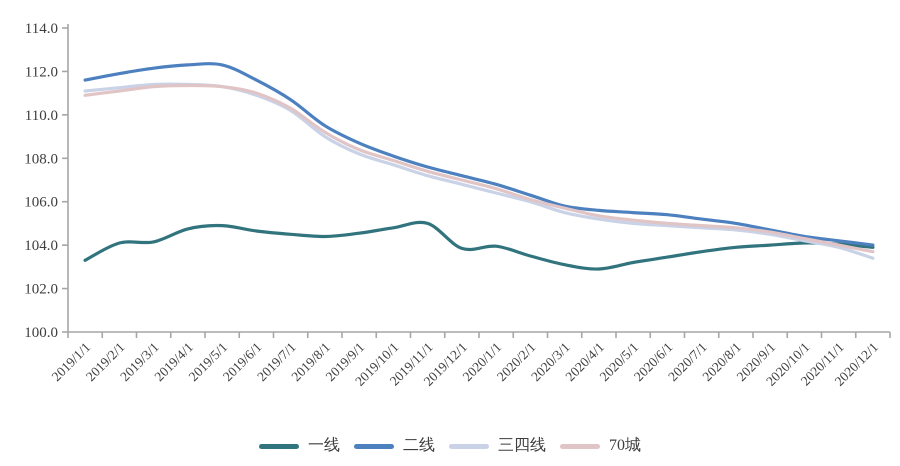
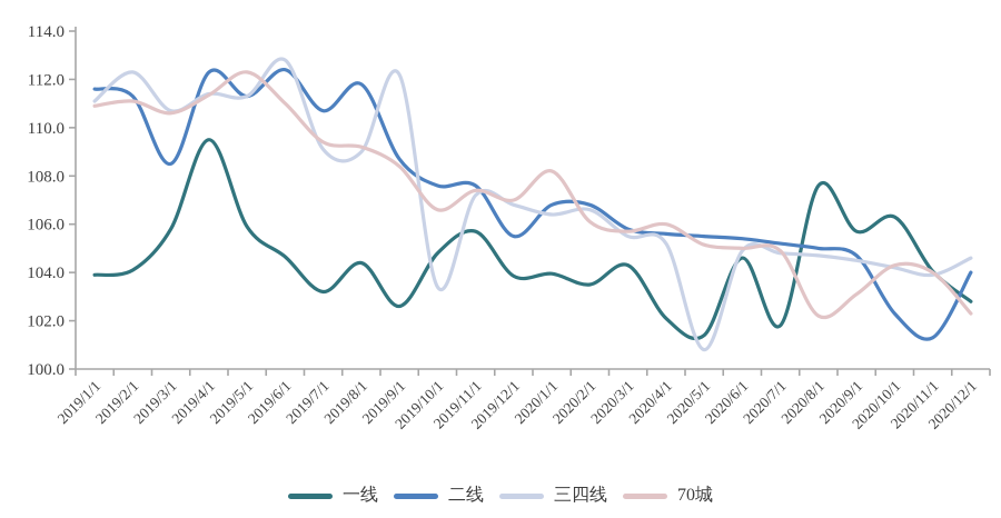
一线/2019/1/1: 103.3 -> 103.9
二线/2019/2/1: 111.9 -> 111.3
三四线/2019/2/1: 111.2 -> 112.3
一线/2019/3/1: 104.2 -> 105.8
二线/2019/3/1: 112.2 -> 108.5
三四线/2019/3/1: 111.4 -> 110.7
70城/2019/3/1: 111.3 -> 110.6
一线/2019/4/1: 104.8 -> 109.5
一线/2019/5/1: 104.9 -> 105.9
二线/2019/5/1: 112.3 -> 111.3
70城/2019/5/1: 111.3 -> 112.3
二线/2019/6/1: 111.6 -> 112.4
三四线/2019/6/1: 110.9 -> 112.8
一线/2019/7/1: 104.5 -> 103.2
三四线/2019/7/1: 110.2 -> 109.1
70城/2019/7/1: 110.3 -> 109.4
二线/2019/8/1: 109.5 -> 111.8
一线/2019/9/1: 104.5 -> 102.6
三四线/2019/9/1: 108.2 -> 112.2
二线/2019/10/1: 108.1 -> 107.6
三四线/2019/10/1: 107.7 -> 103.4
70城/2019/10/1: 107.9 -> 106.6
一线/2019/11/1: 105.0 -> 105.7
二线/2019/12/1: 107.2 -> 105.5
70城/2020/1/1: 106.6 -> 108.2
二线/2020/2/1: 106.3 -> 106.8
三四线/2020/2/1: 106.0 -> 106.6
一线/2020/3/1: 103.1 -> 104.3
一线/2020/4/1: 102.9 -> 102.1
70城/2020/4/1: 105.3 -> 106.0
一线/2020/5/1: 103.2 -> 101.4
三四线/2020/5/1: 105.0 -> 100.8
一线/2020/6/1: 103.5 -> 104.6
一线/2020/7/1: 103.7 -> 101.8
一线/2020/8/1: 103.9 -> 107.6
70城/2020/8/1: 104.8 -> 102.2
一线/2020/9/1: 104.0 -> 105.7
70城/2020/9/1: 104.6 -> 103.1
一线/2020/10/1: 104.1 -> 106.3
二线/2020/10/1: 104.4 -> 102.3
二线/2020/11/1: 104.2 -> 101.3
一线/2020/12/1: 103.9 -> 102.8
三四线/2020/12/1: 103.4 -> 104.6
70城/2020/12/1: 103.7 -> 102.3
